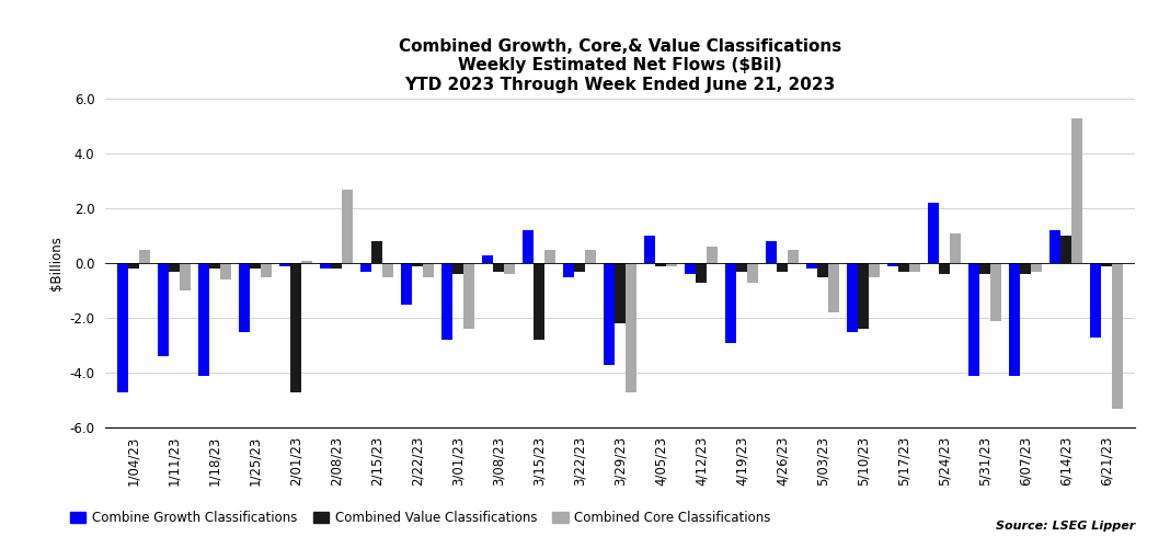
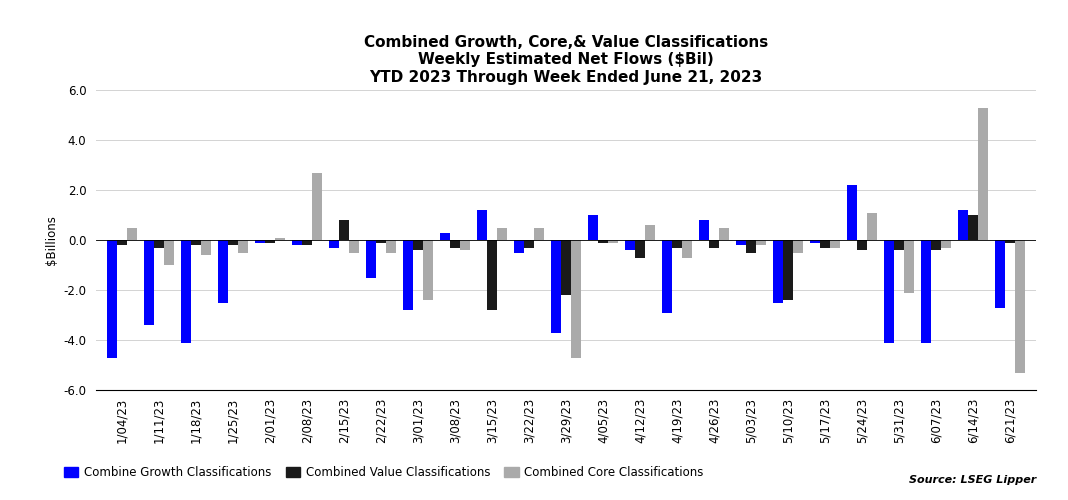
Combined Value Classifications/2/01/23: -4.7 -> -0.1
Combined Core Classifications/5/03/23: -1.8 -> -0.2
